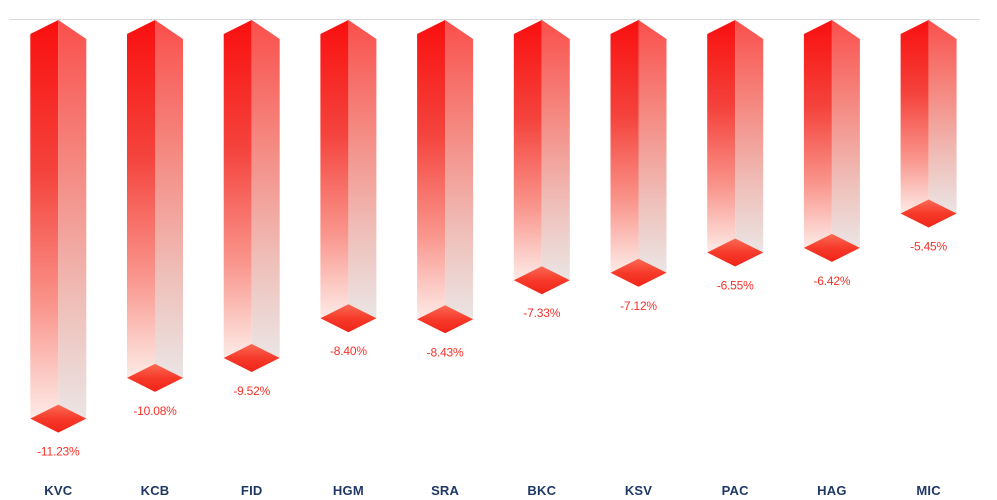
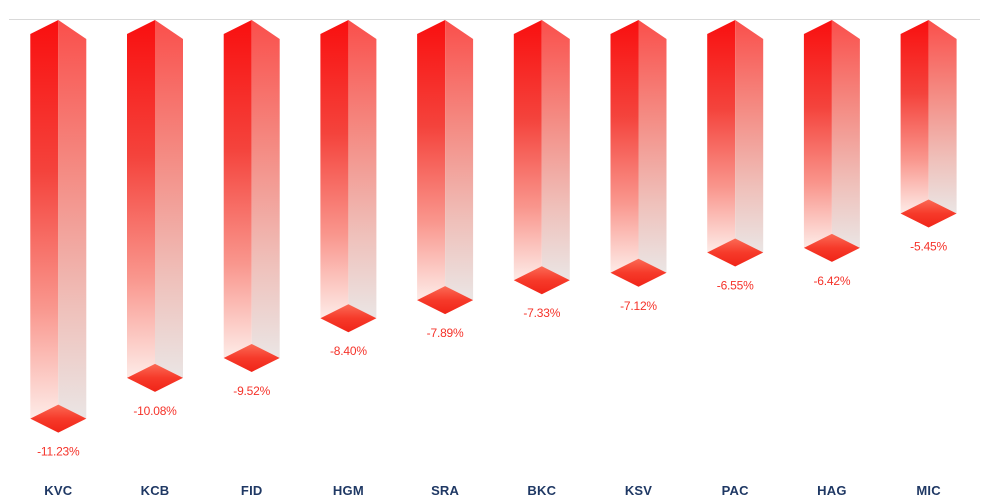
SRA: -8.43% -> -7.89%
